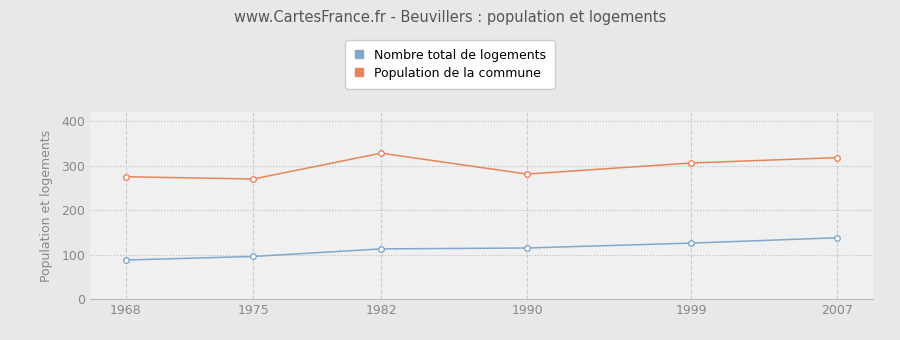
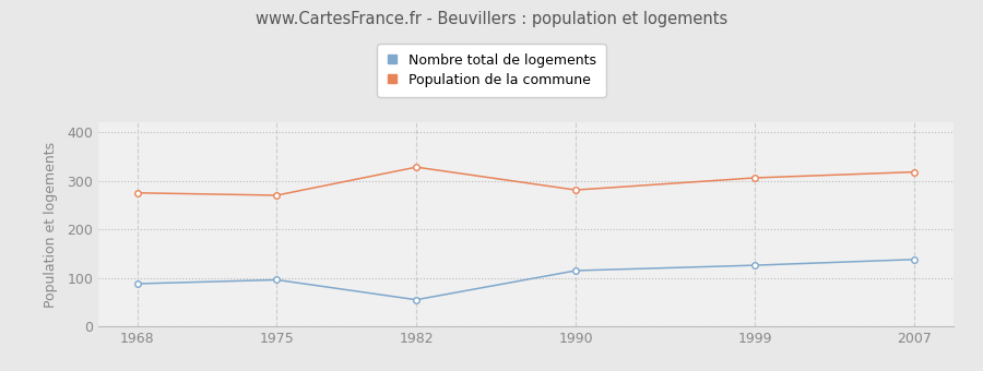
Nombre total de logements/1982: 113 -> 55
